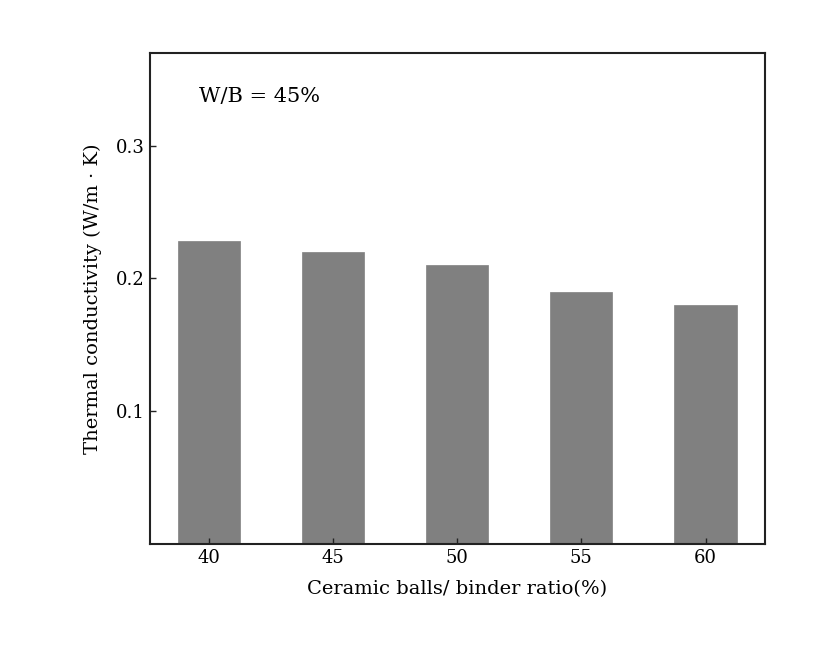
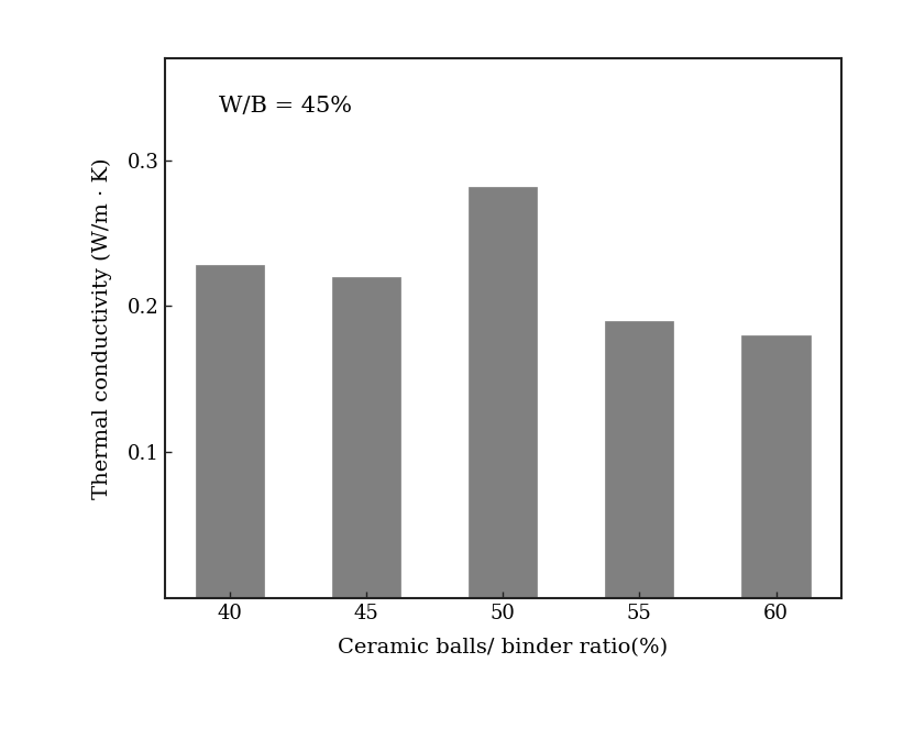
50: 0.210 -> 0.282
